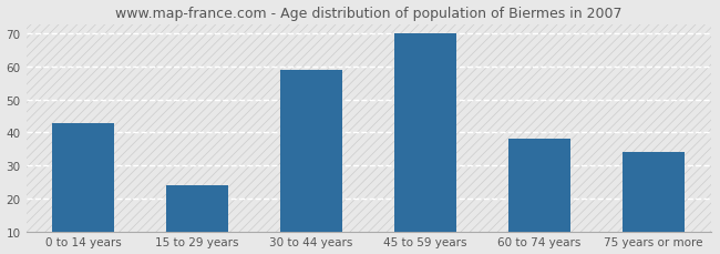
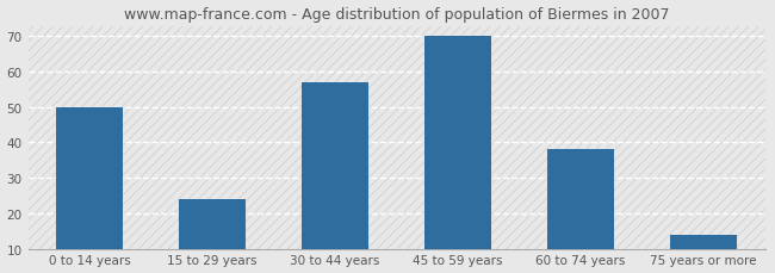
0 to 14 years: 43 -> 50
30 to 44 years: 59 -> 57
75 years or more: 34 -> 14
